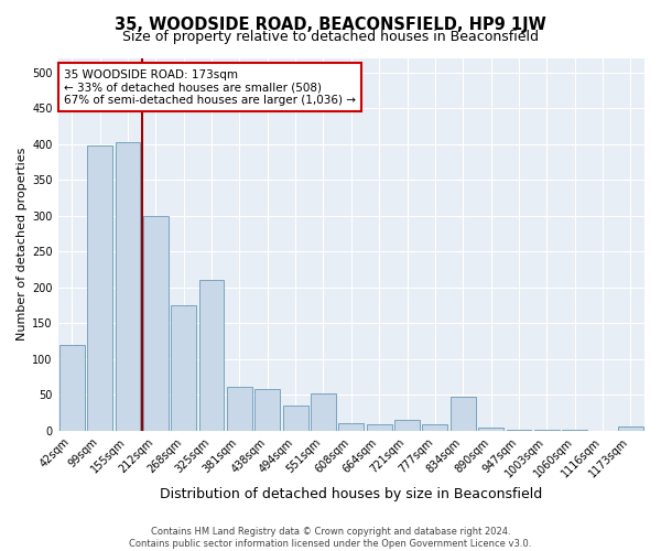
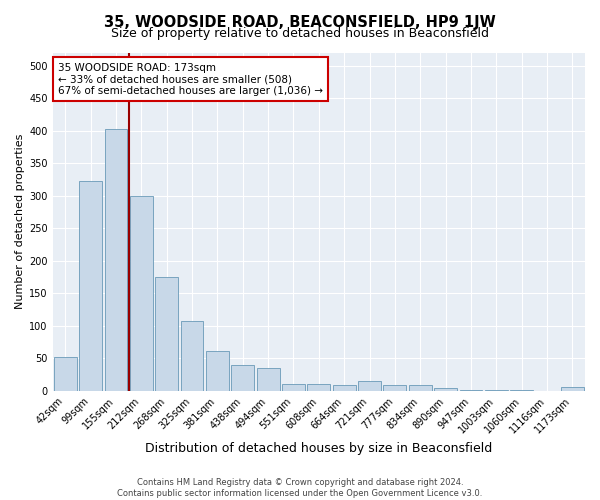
42sqm: 120 -> 53
99sqm: 398 -> 322
325sqm: 210 -> 107
438sqm: 58 -> 40
551sqm: 52 -> 11
834sqm: 48 -> 9
